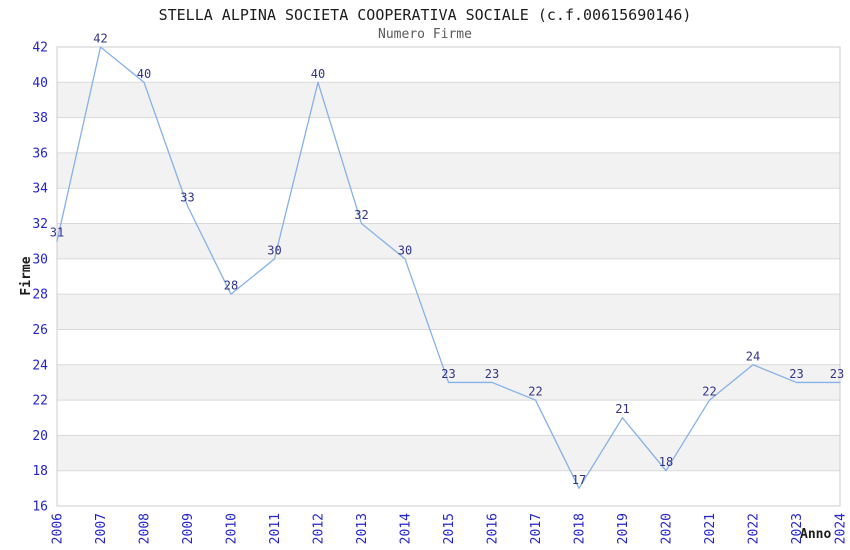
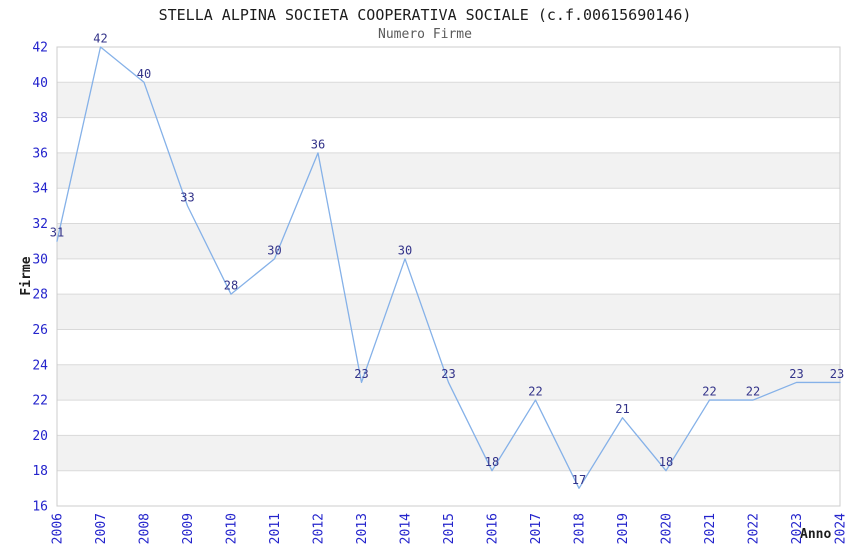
2012: 40 -> 36
2013: 32 -> 23
2016: 23 -> 18
2022: 24 -> 22
